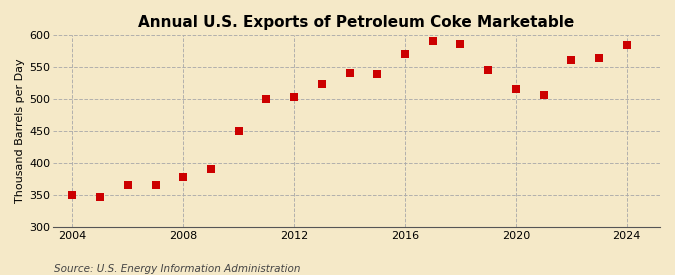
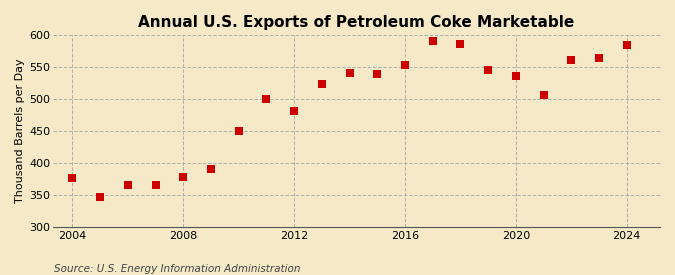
2004: 350 -> 376
2012: 503 -> 482
2016: 571 -> 554
2020: 516 -> 536
